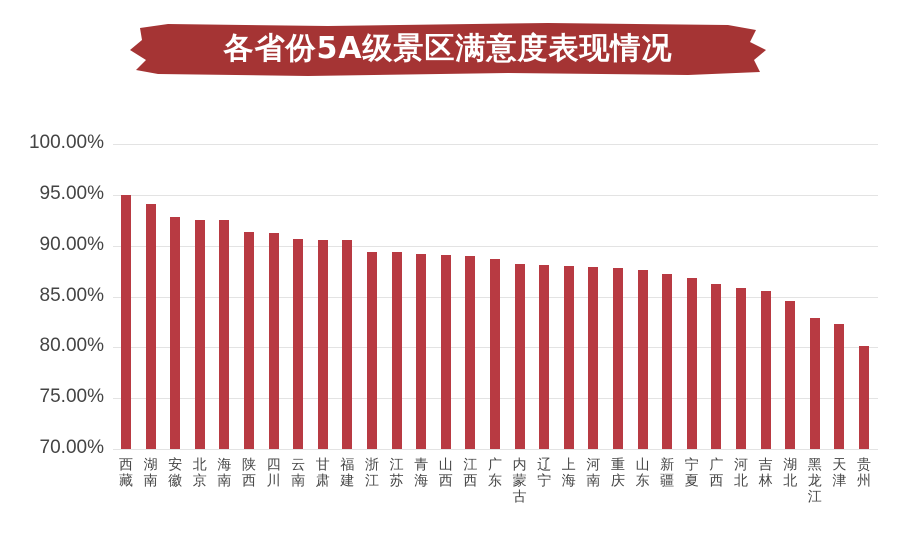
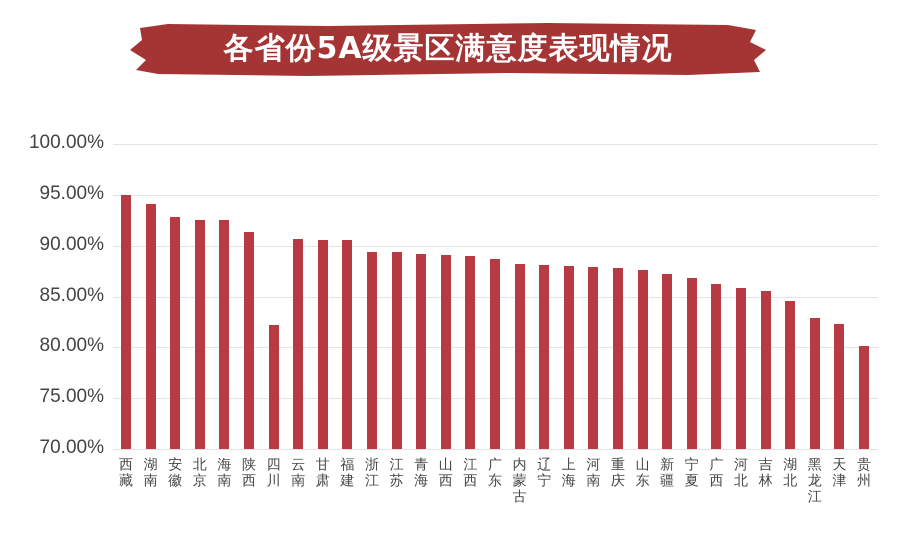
四川: 91.2% -> 82.2%
